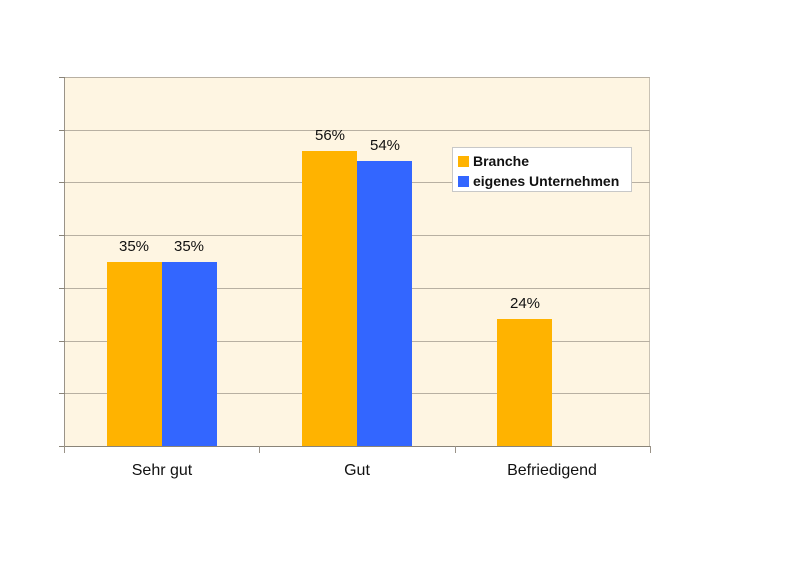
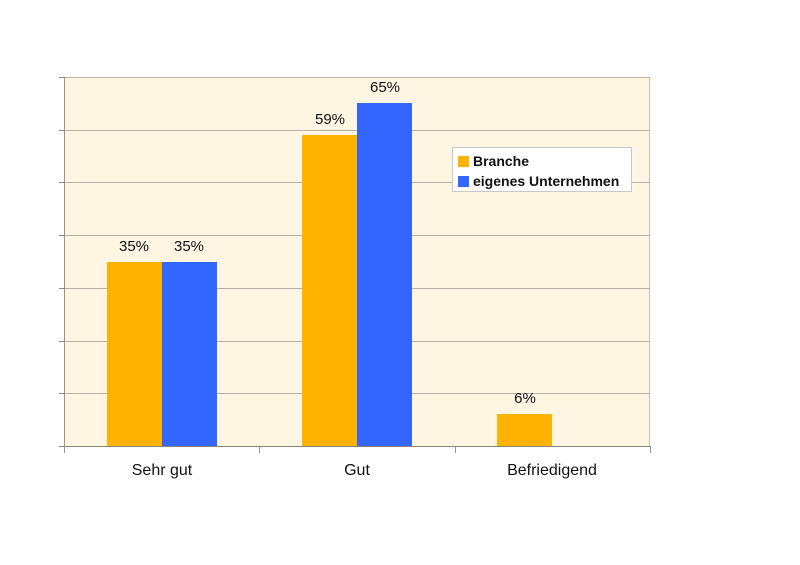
Branche/Gut: 56% -> 59%
eigenes Unternehmen/Gut: 54% -> 65%
Branche/Befriedigend: 24% -> 6%
